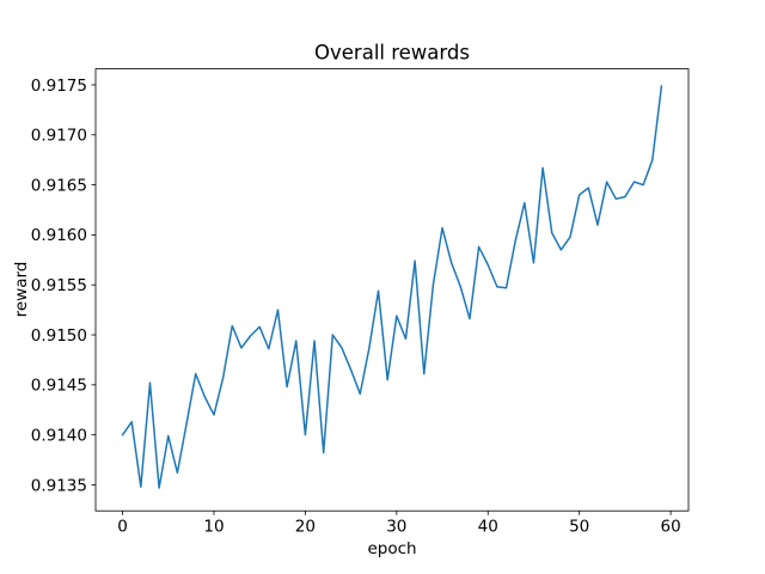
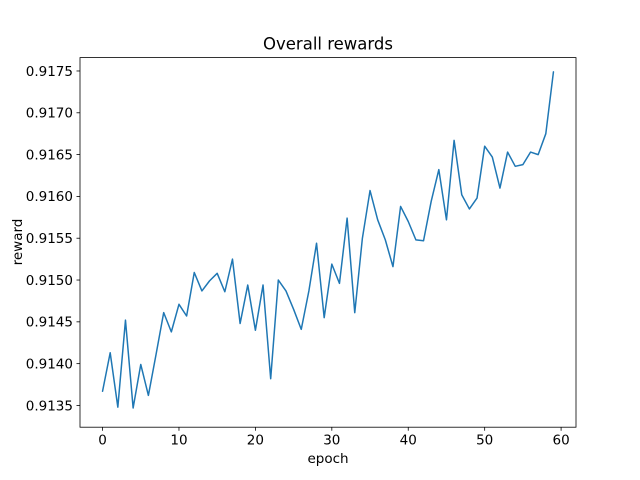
0: 0.9140 -> 0.9137
10: 0.9142 -> 0.9147
20: 0.9140 -> 0.9144
50: 0.9164 -> 0.9166
